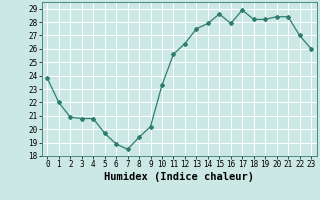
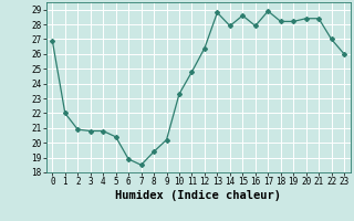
0: 23.8 -> 26.9
5: 19.7 -> 20.4
11: 25.6 -> 24.8
13: 27.5 -> 28.8
